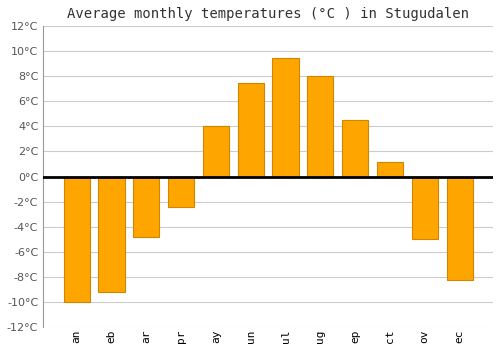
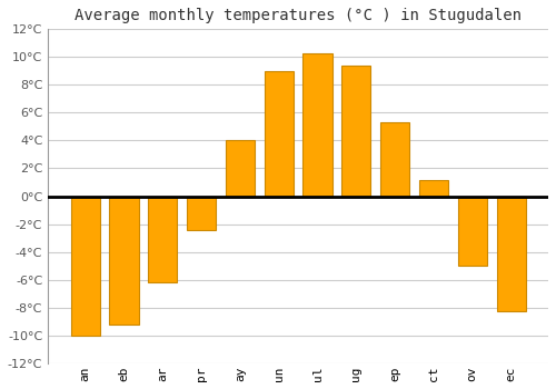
ar: -4.8°C -> -6.2°C
un: 7.5°C -> 9.0°C
ul: 9.5°C -> 10.3°C
ug: 8.0°C -> 9.4°C
ep: 4.5°C -> 5.3°C
